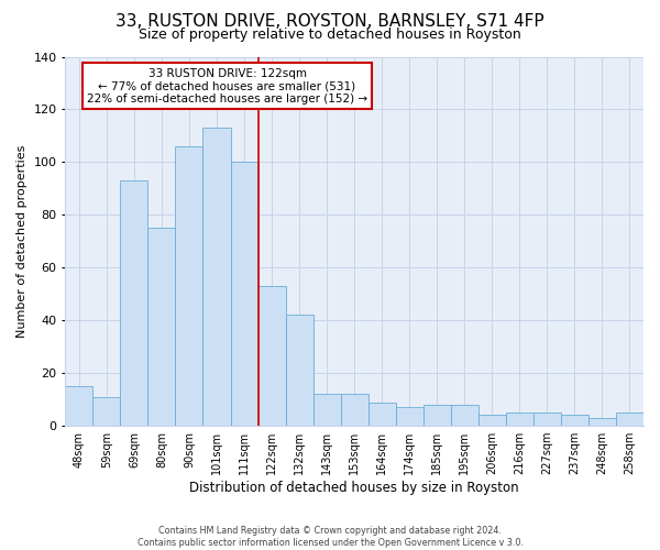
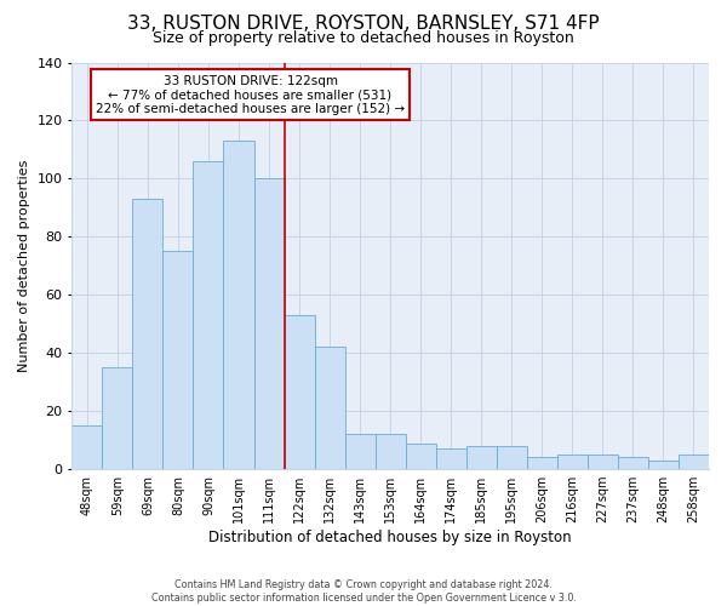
59sqm: 11 -> 35
